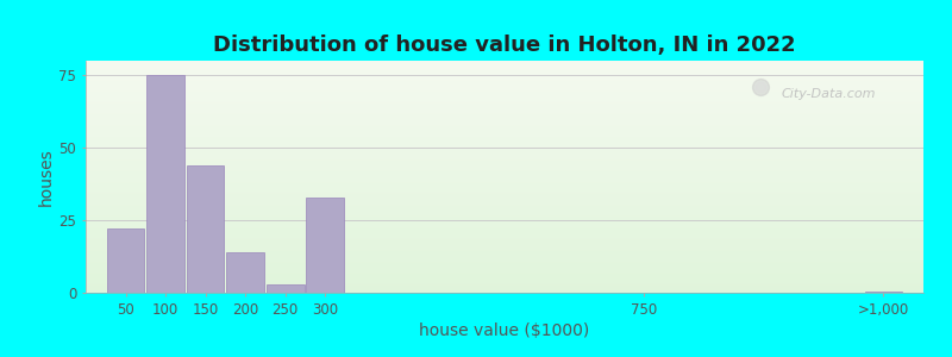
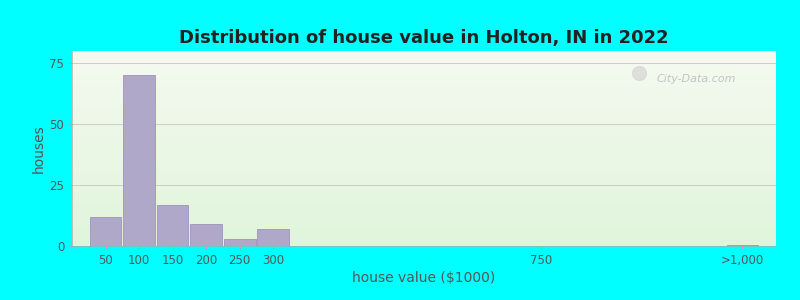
50: 22.0 -> 12.0
100: 75.0 -> 70.0
150: 44.0 -> 17.0
200: 14.0 -> 9.0
300: 33.0 -> 7.0
